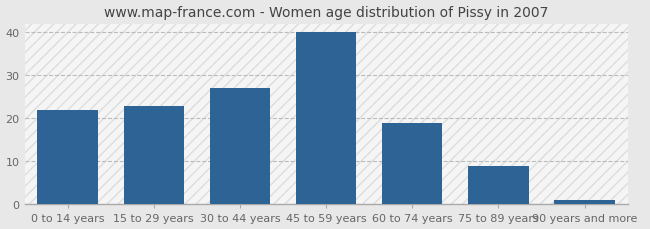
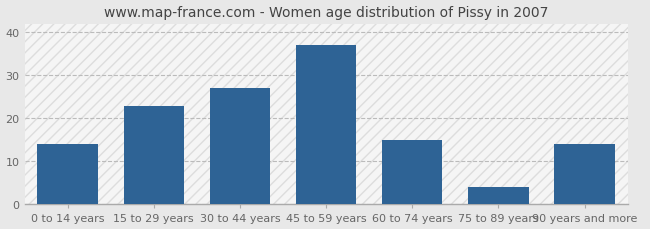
0 to 14 years: 22 -> 14
45 to 59 years: 40 -> 37
60 to 74 years: 19 -> 15
75 to 89 years: 9 -> 4
90 years and more: 1 -> 14
